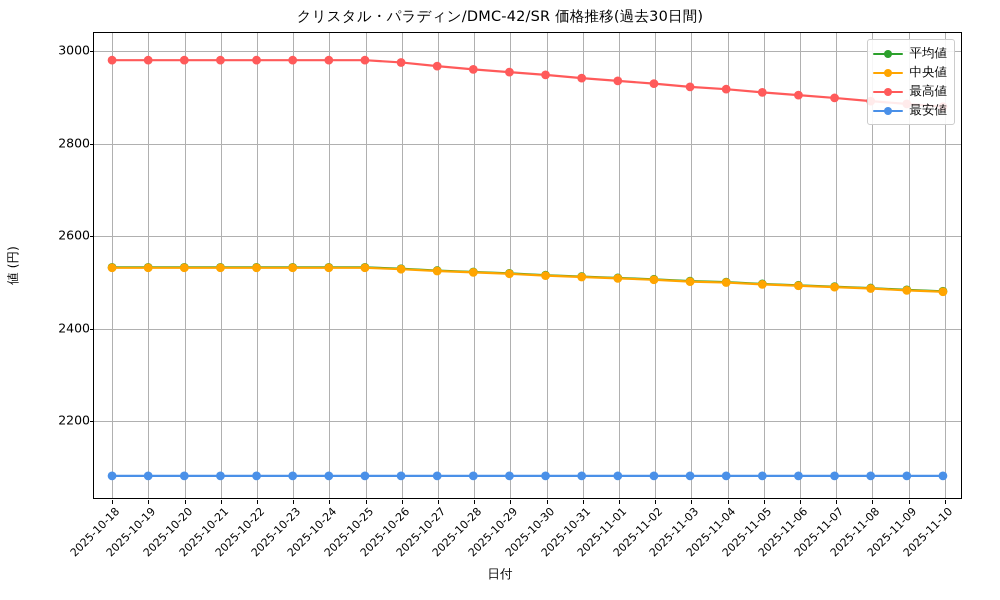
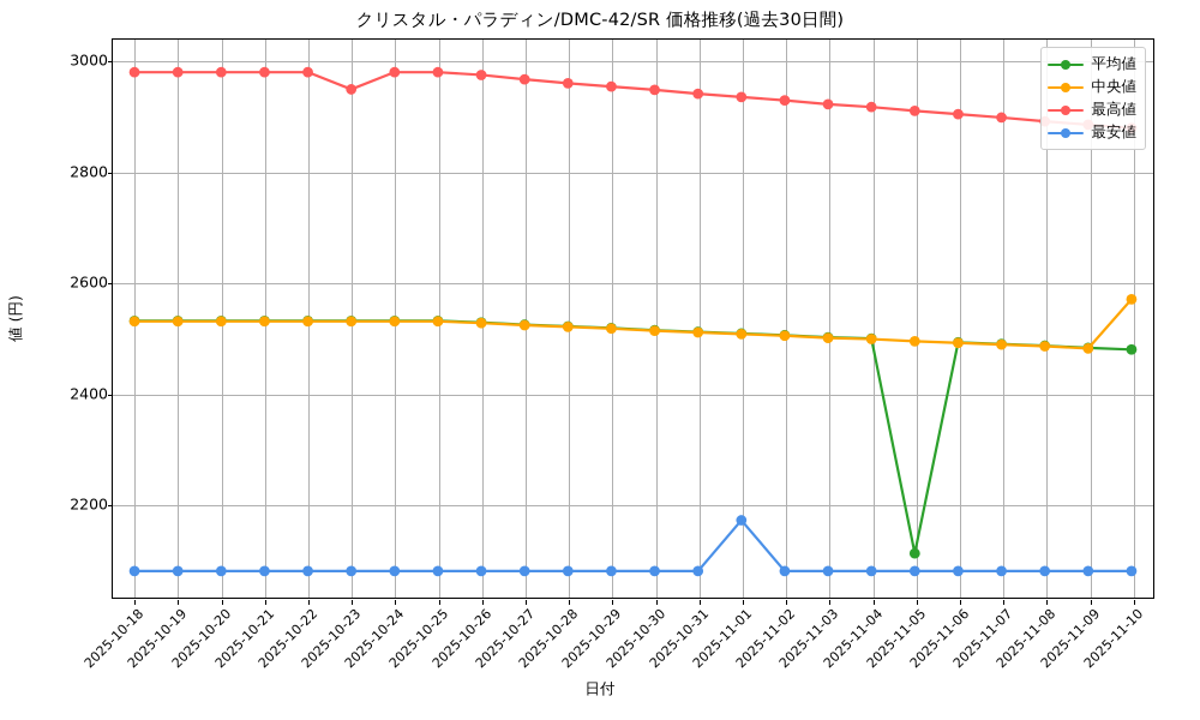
最高値/2025-10-23: 2980 -> 2950
最安値/2025-11-01: 2080 -> 2170
平均値/2025-11-05: 2500 -> 2110
中央値/2025-11-10: 2480 -> 2570
